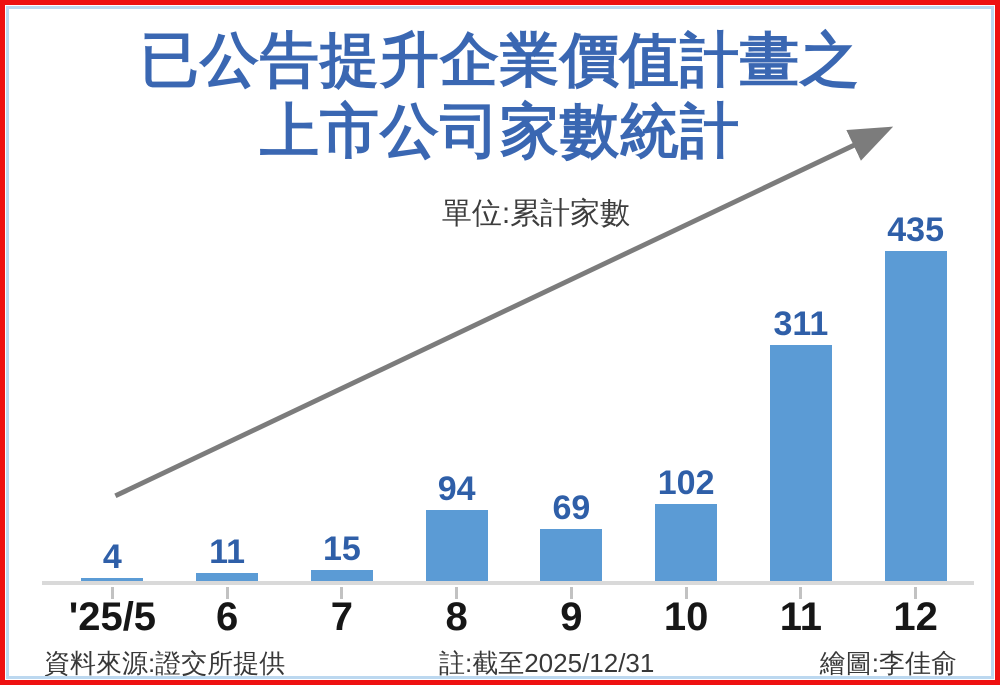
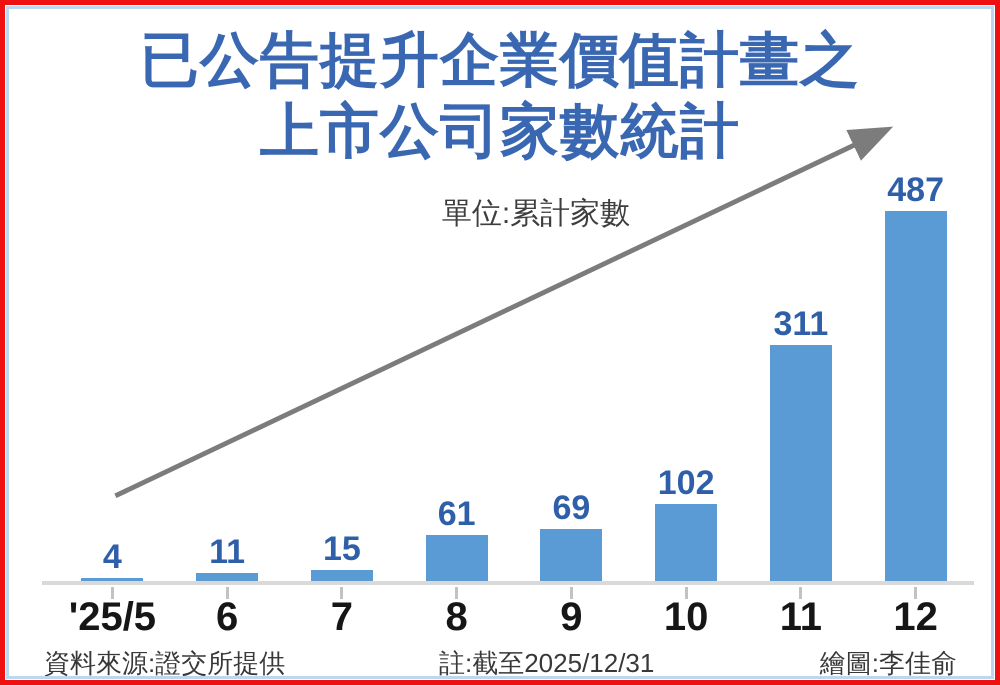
8: 94 -> 61
12: 435 -> 487
